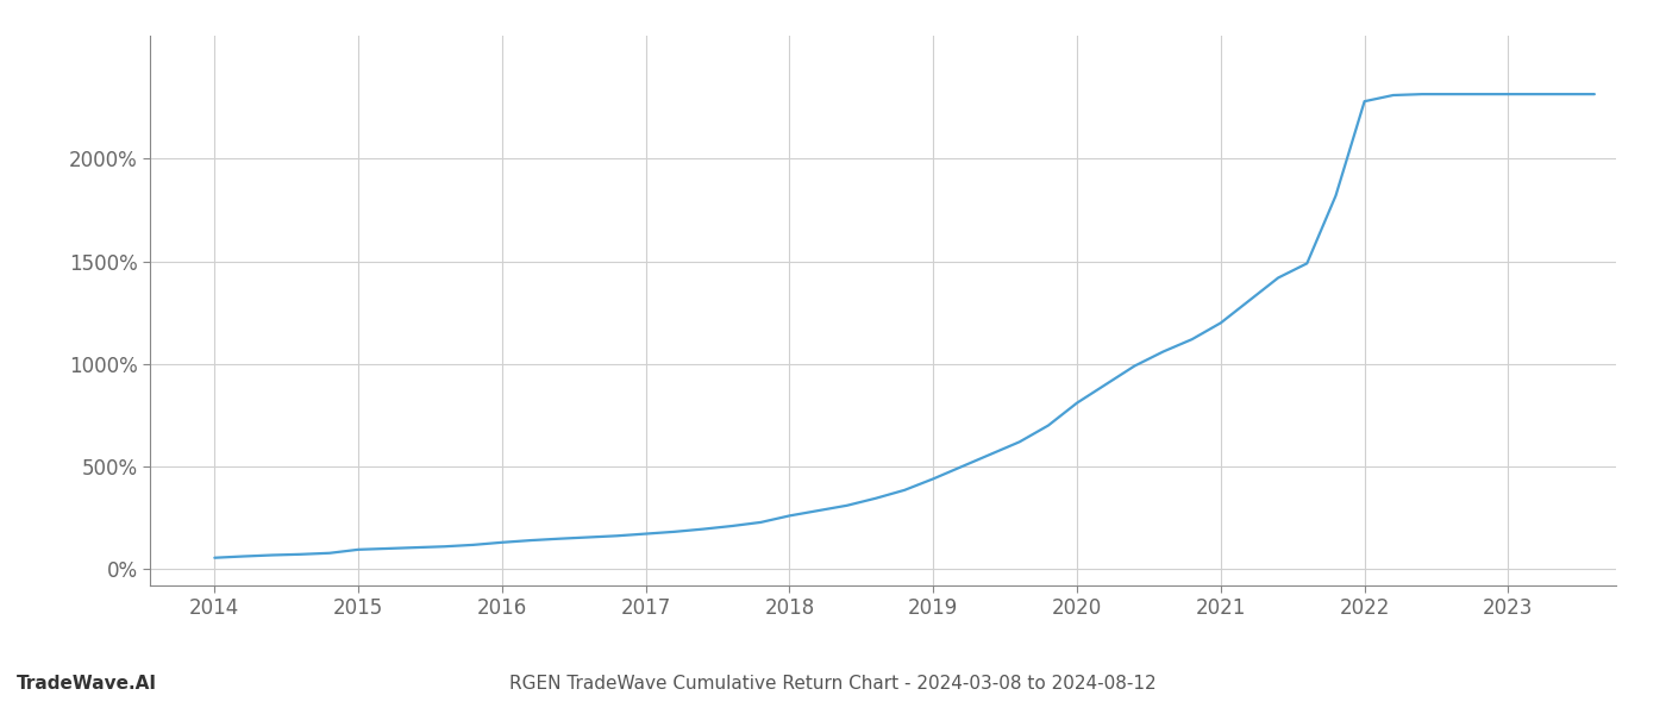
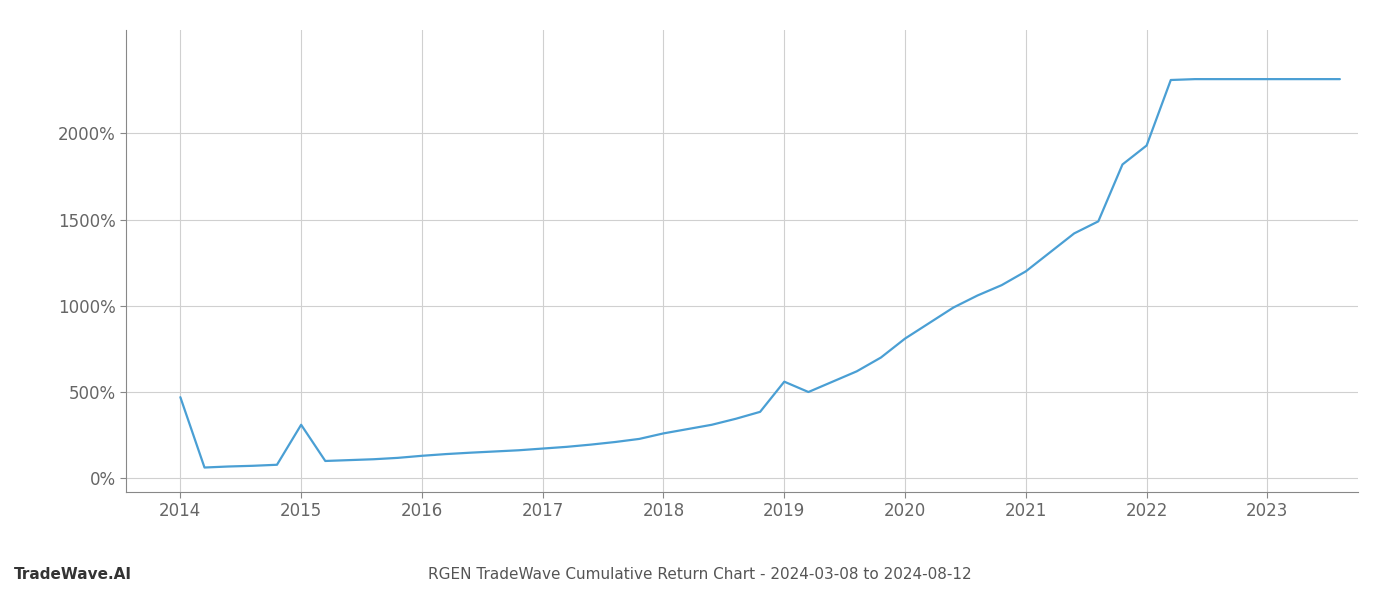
2014: 60% -> 470%
2015: 100% -> 310%
2019: 440% -> 560%
2022: 2280% -> 1930%
